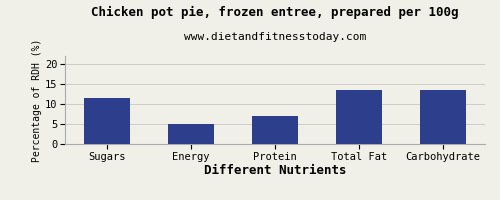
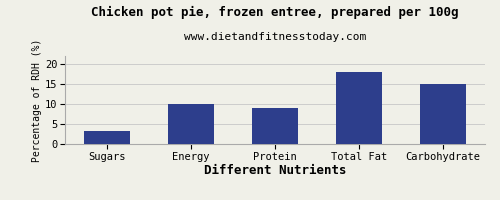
Sugars: 11.5 -> 3.2
Energy: 5.0 -> 10.0
Protein: 7.0 -> 9.1
Total Fat: 13.5 -> 18.0
Carbohydrate: 13.5 -> 15.1
